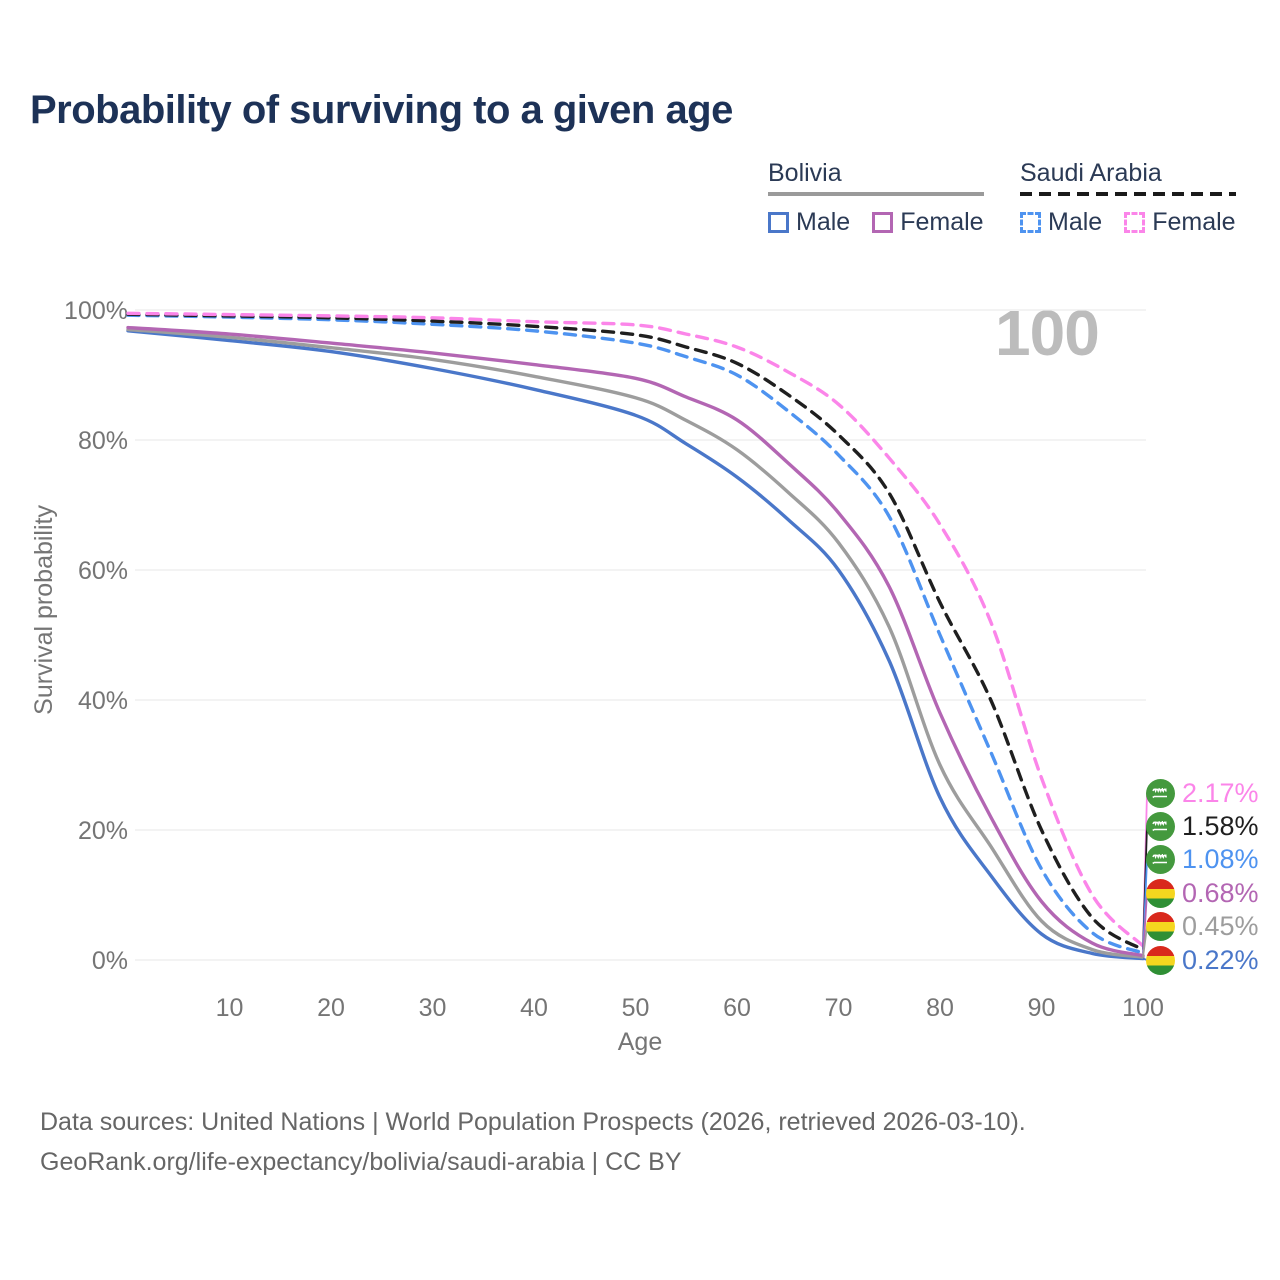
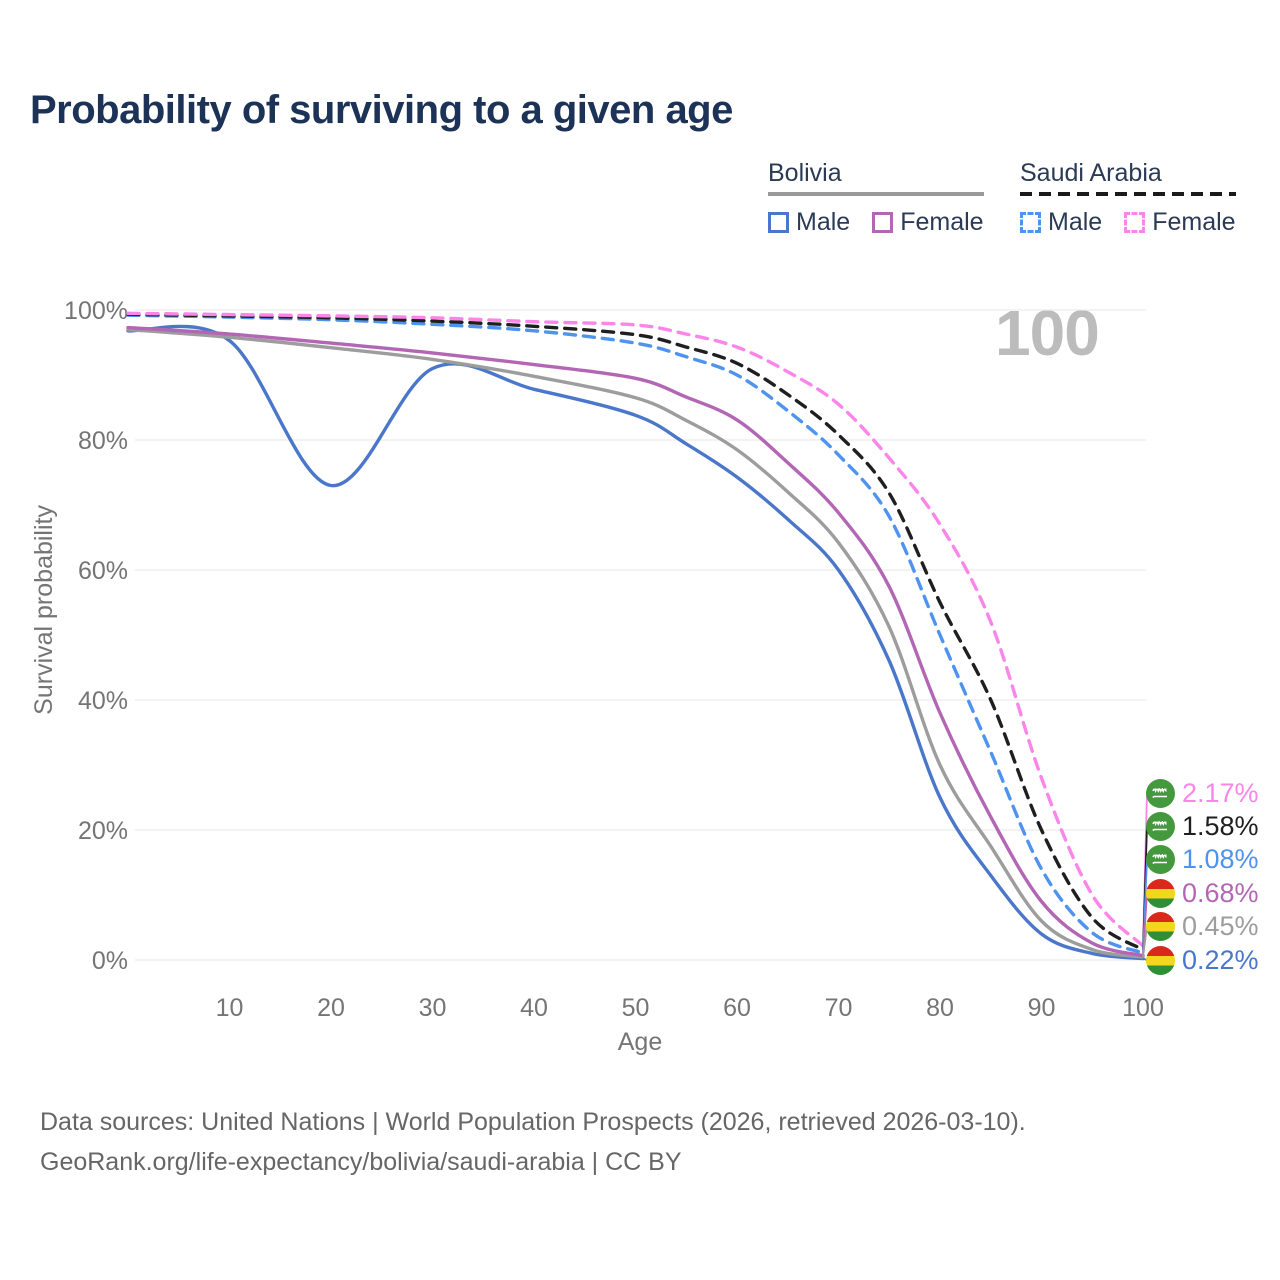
Bolivia Male/20: 94% -> 73%
